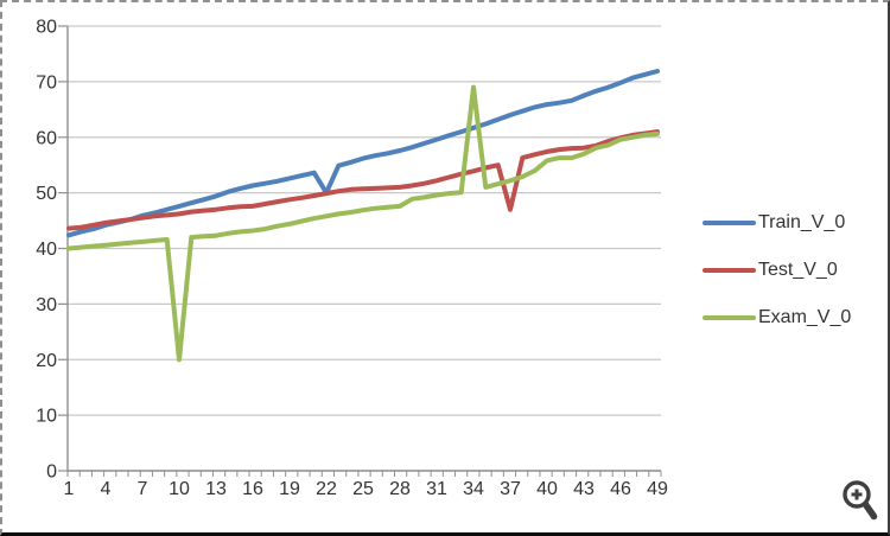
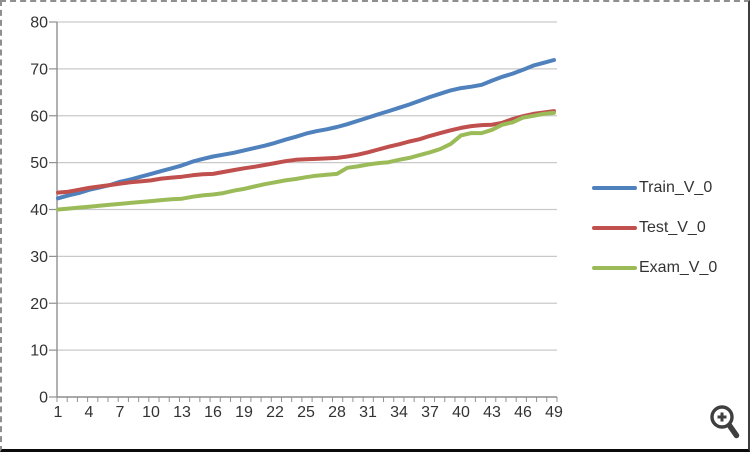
Exam_V_0/10: 20 -> 42
Train_V_0/22: 50 -> 54
Exam_V_0/34: 69 -> 51
Test_V_0/37: 47 -> 56
